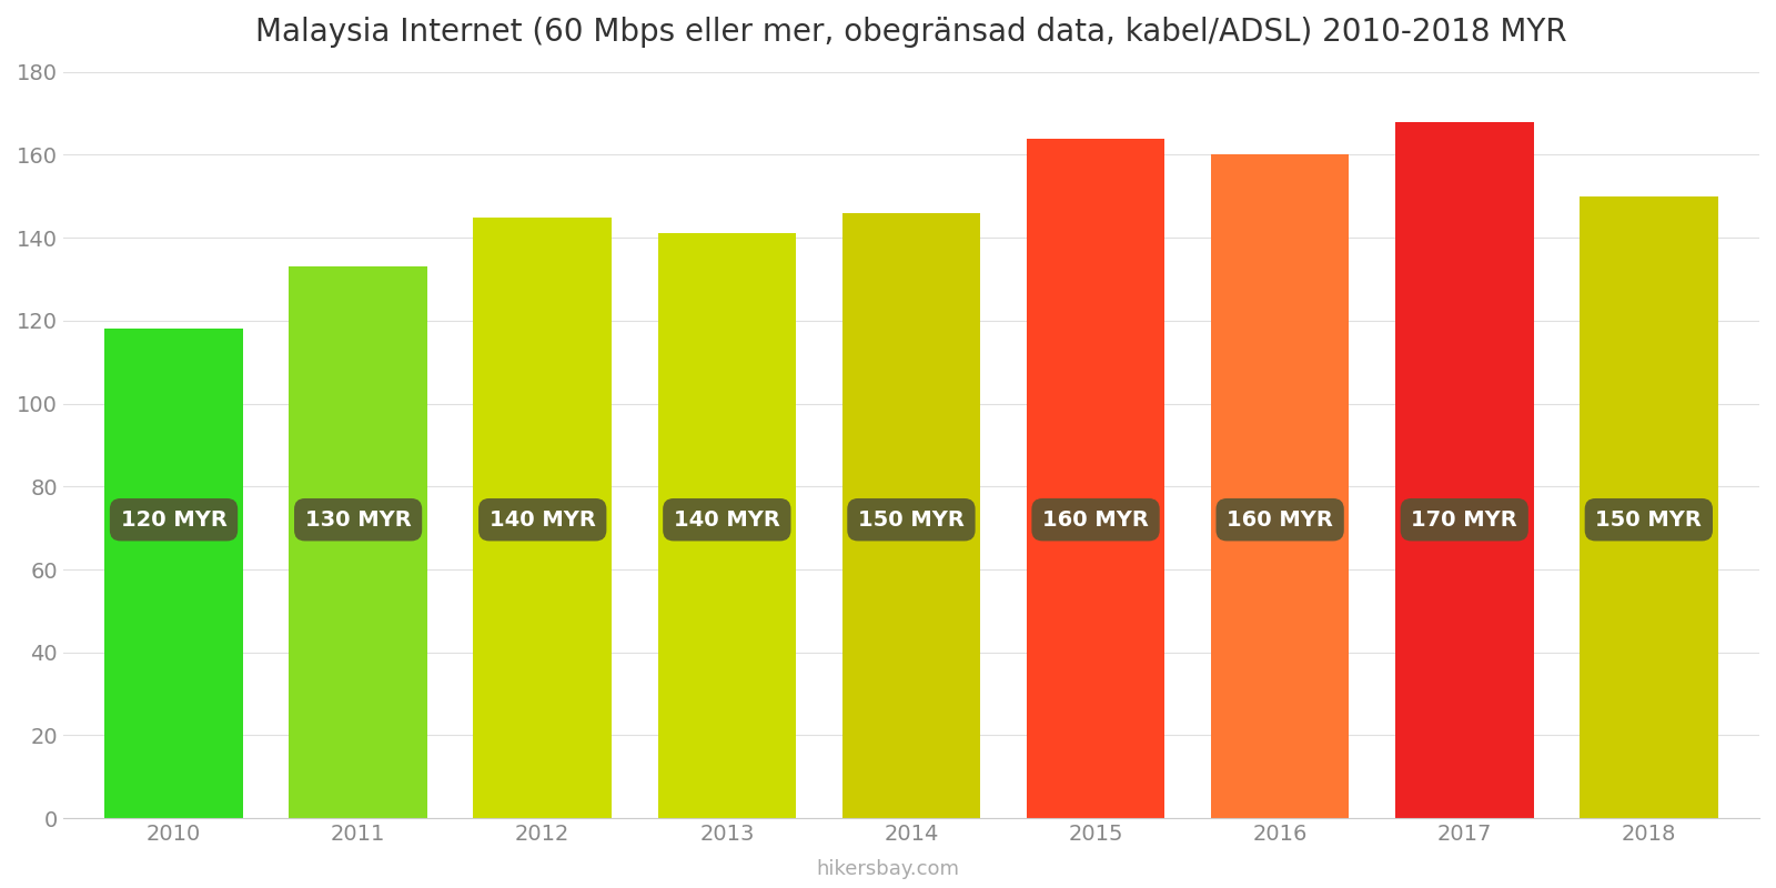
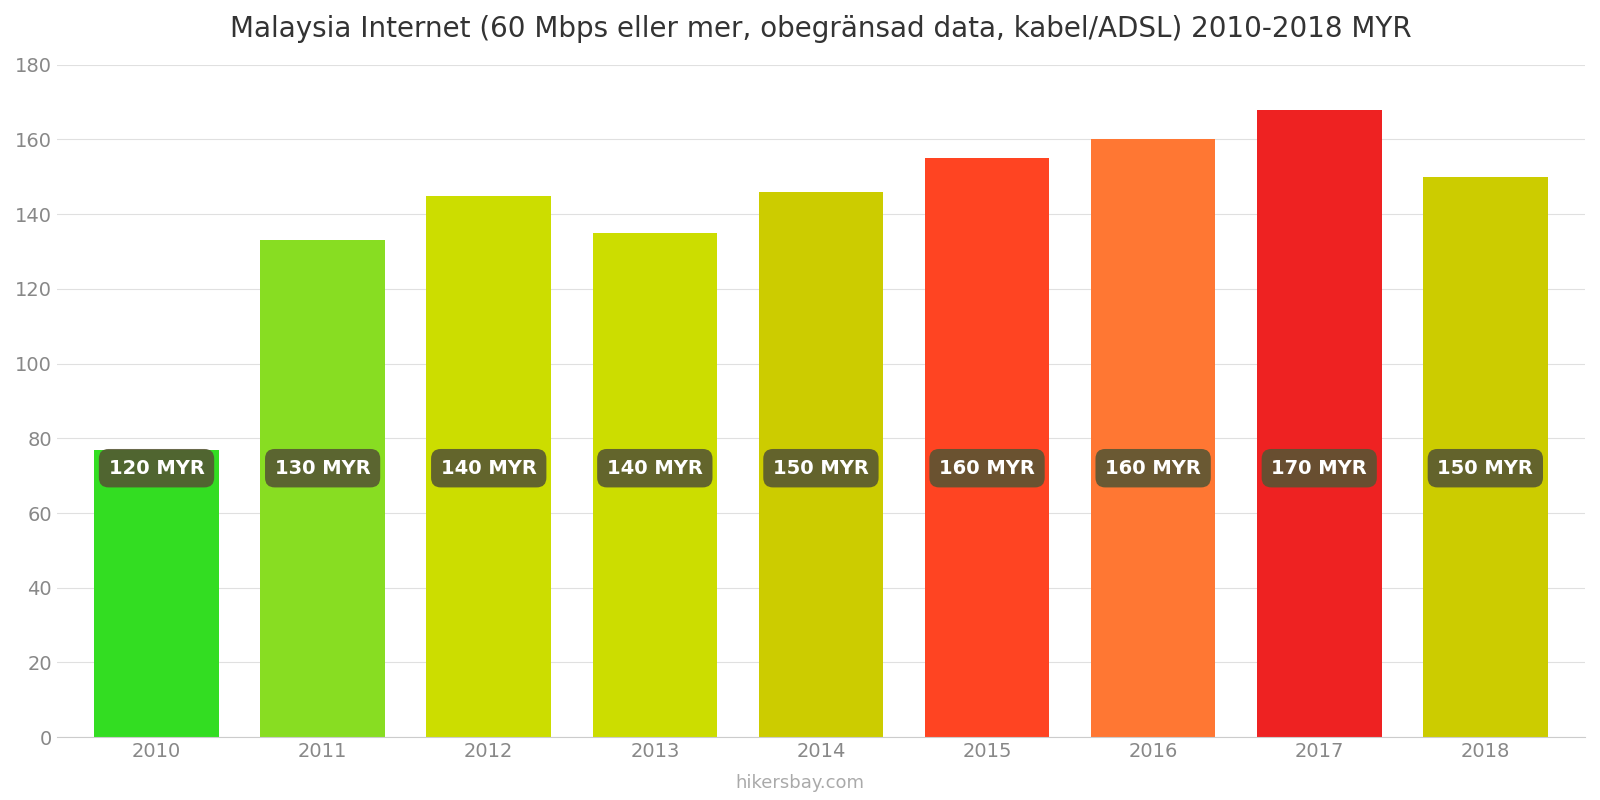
2010: 118 -> 77
2013: 141 -> 135
2015: 164 -> 155
